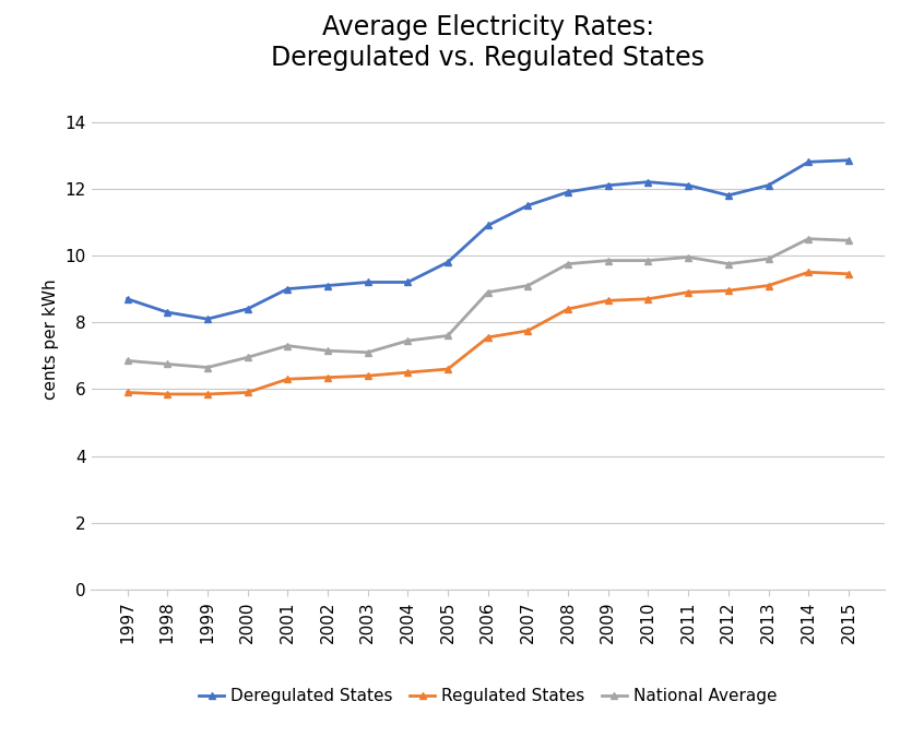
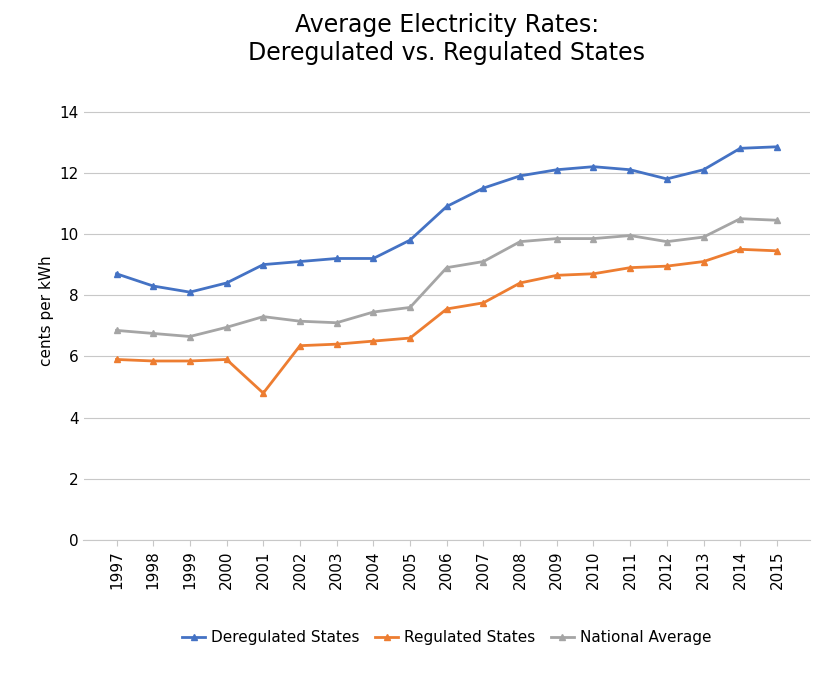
Regulated States/2001: 6.30 -> 4.80
